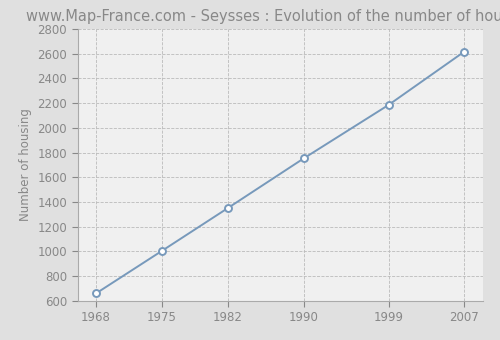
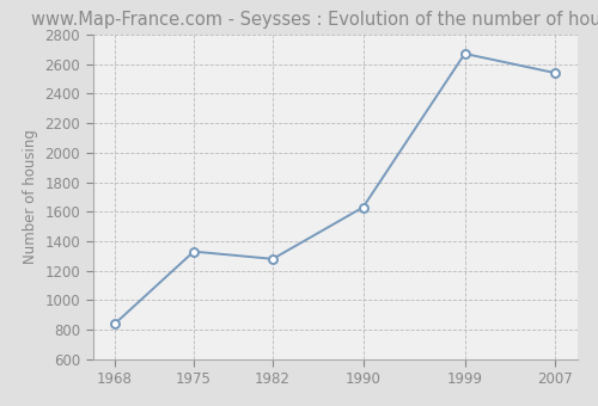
1968: 660 -> 840
1975: 1000 -> 1330
1982: 1350 -> 1280
1990: 1750 -> 1630
1999: 2180 -> 2670
2007: 2620 -> 2540
